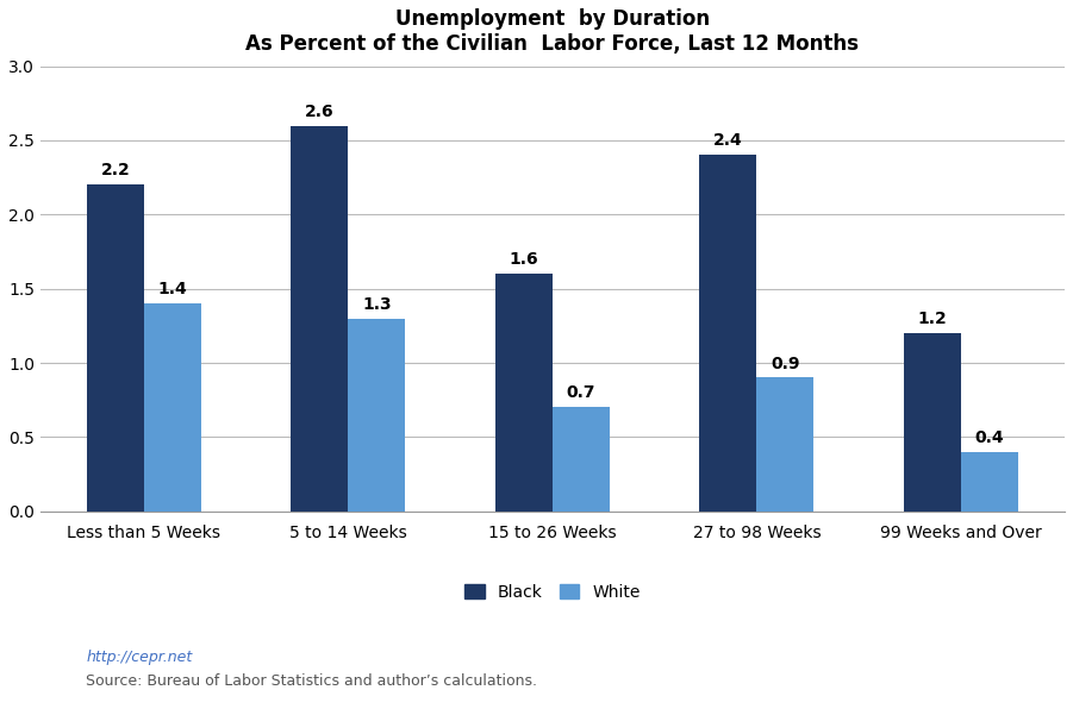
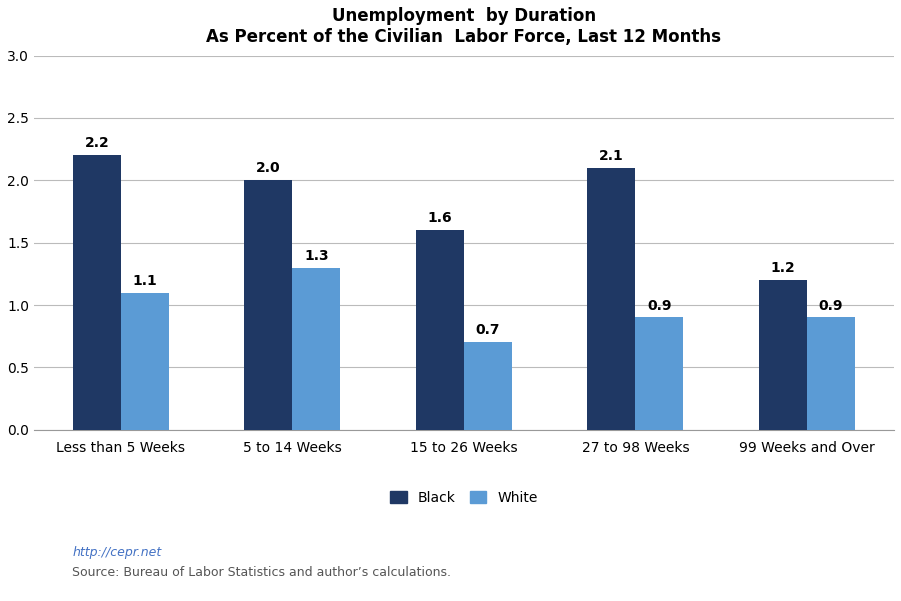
White/Less than 5 Weeks: 1.4 -> 1.1
Black/5 to 14 Weeks: 2.6 -> 2.0
Black/27 to 98 Weeks: 2.4 -> 2.1
White/99 Weeks and Over: 0.4 -> 0.9
